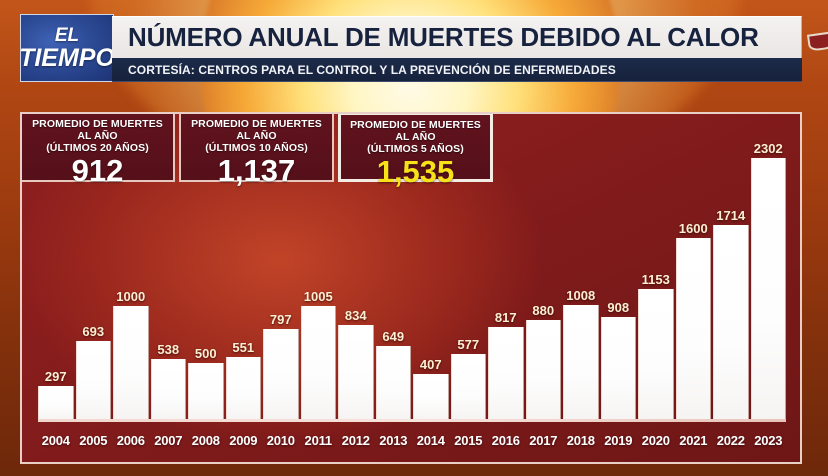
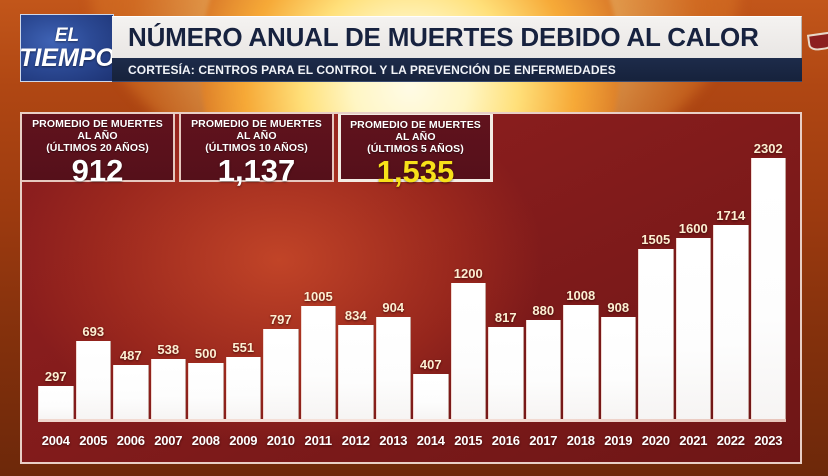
2006: 1000 -> 487
2013: 649 -> 904
2015: 577 -> 1200
2020: 1153 -> 1505
